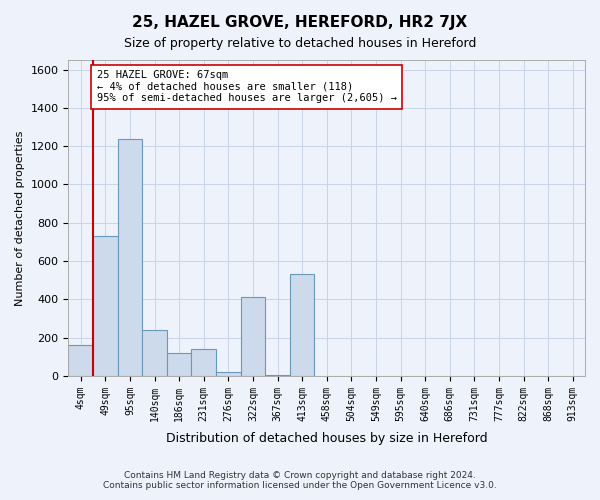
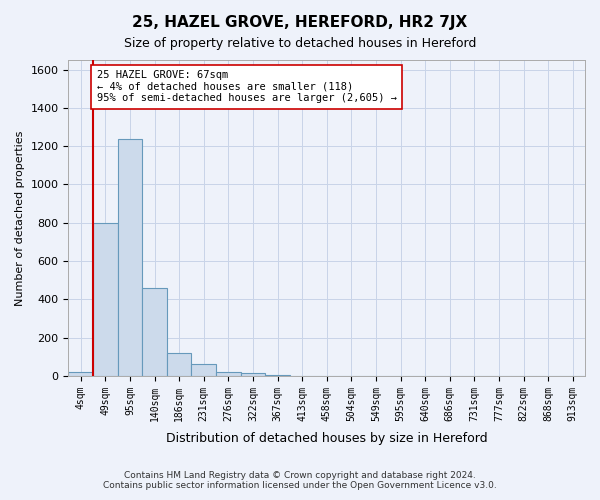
4sqm: 160 -> 20
49sqm: 730 -> 800
140sqm: 240 -> 460
231sqm: 140 -> 60
322sqm: 410 -> 20
413sqm: 530 -> 0
